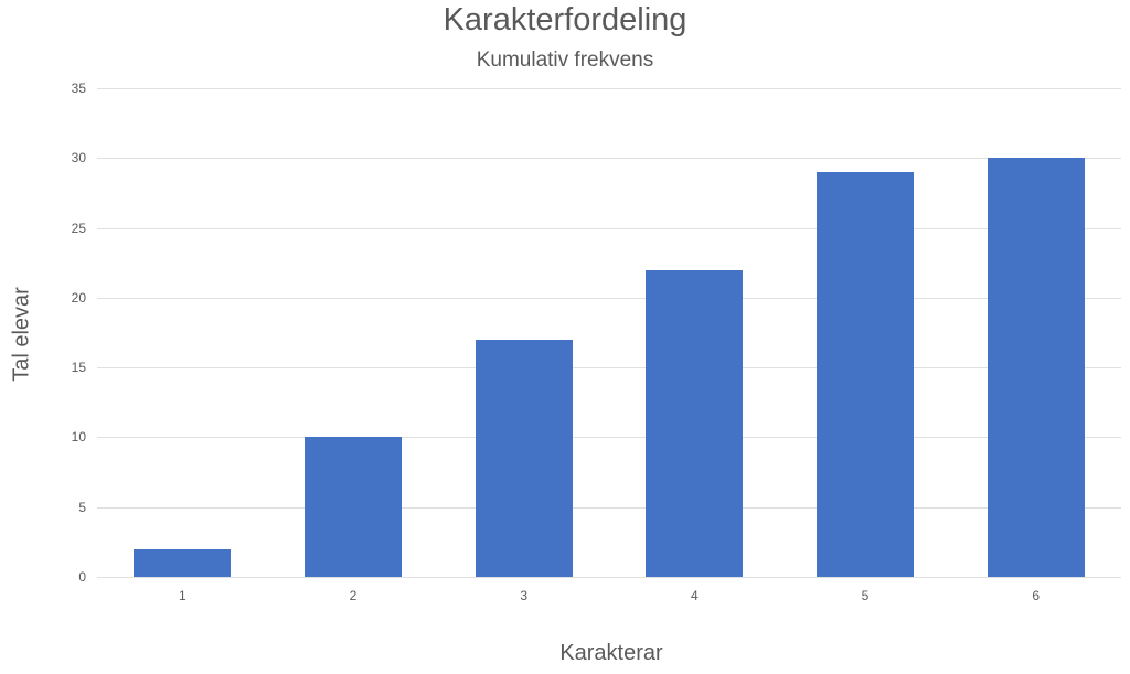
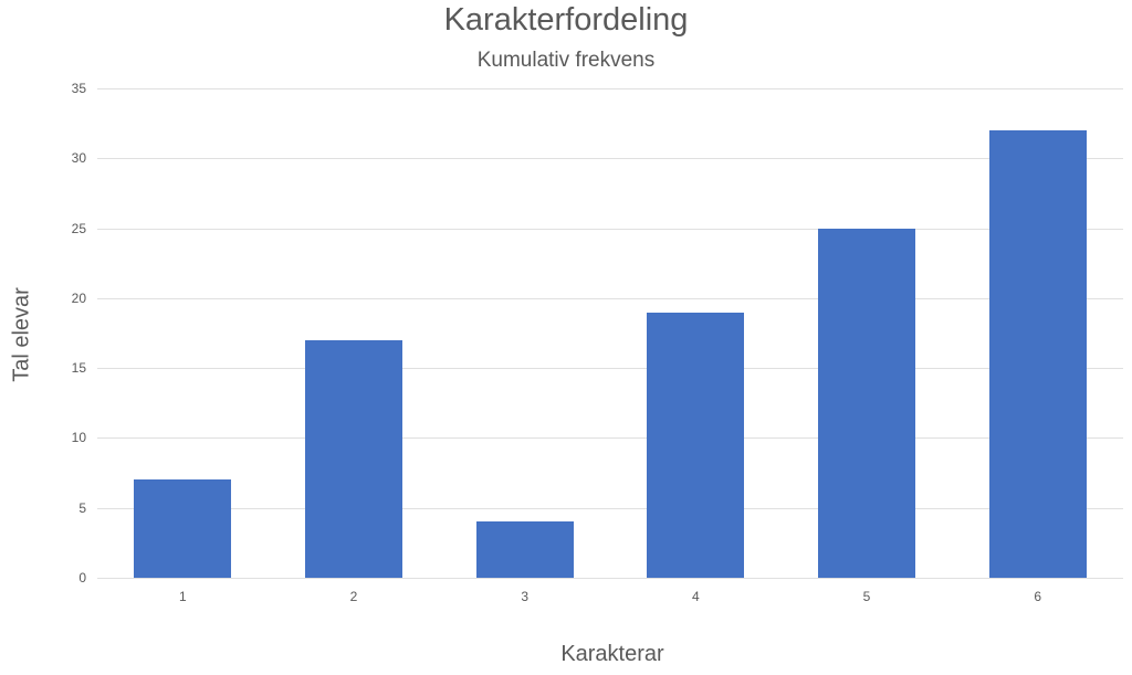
1: 2 -> 7
2: 10 -> 17
3: 17 -> 4
4: 22 -> 19
5: 29 -> 25
6: 30 -> 32
